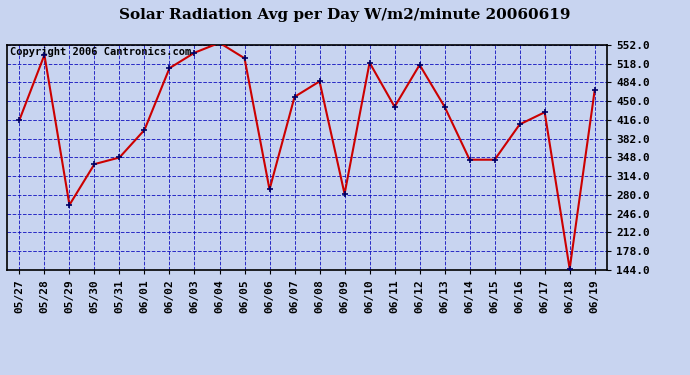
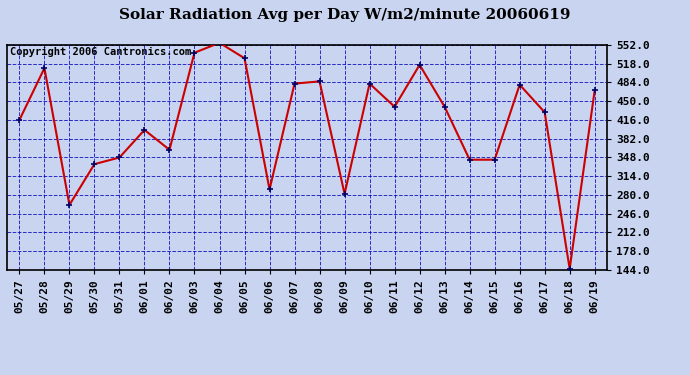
05/28: 534 -> 510
06/02: 510 -> 362
06/07: 458 -> 482
06/10: 520 -> 482
06/16: 408 -> 480
